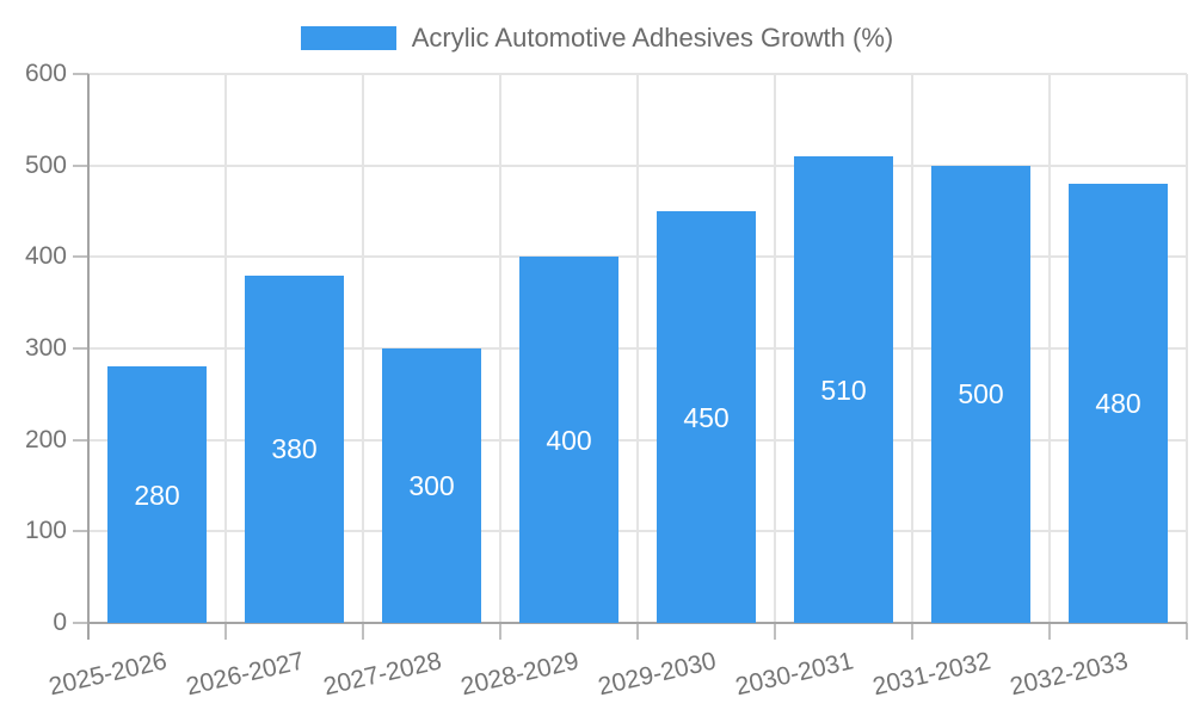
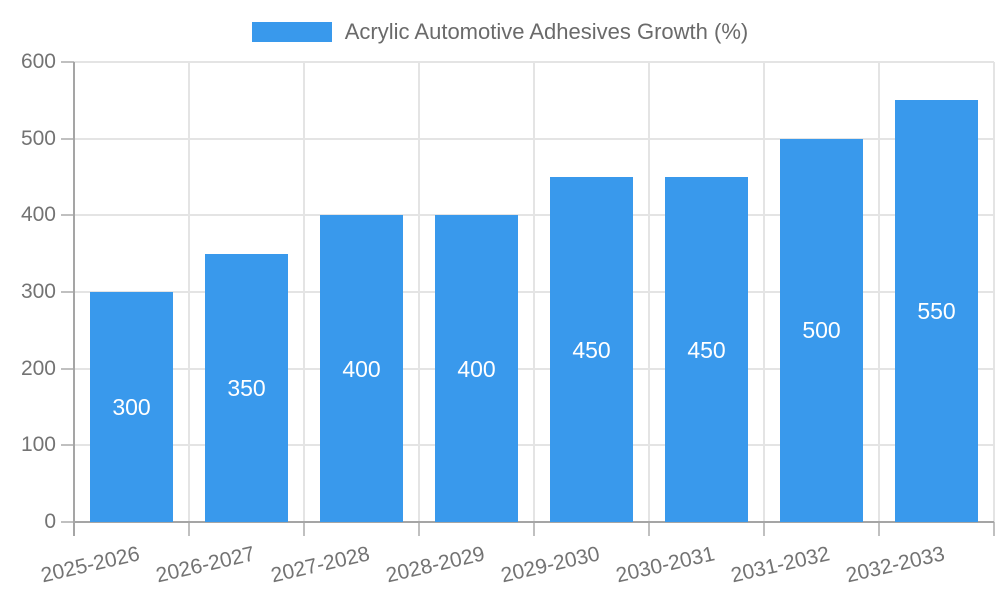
2025-2026: 280 -> 300
2026-2027: 380 -> 350
2027-2028: 300 -> 400
2030-2031: 510 -> 450
2032-2033: 480 -> 550
